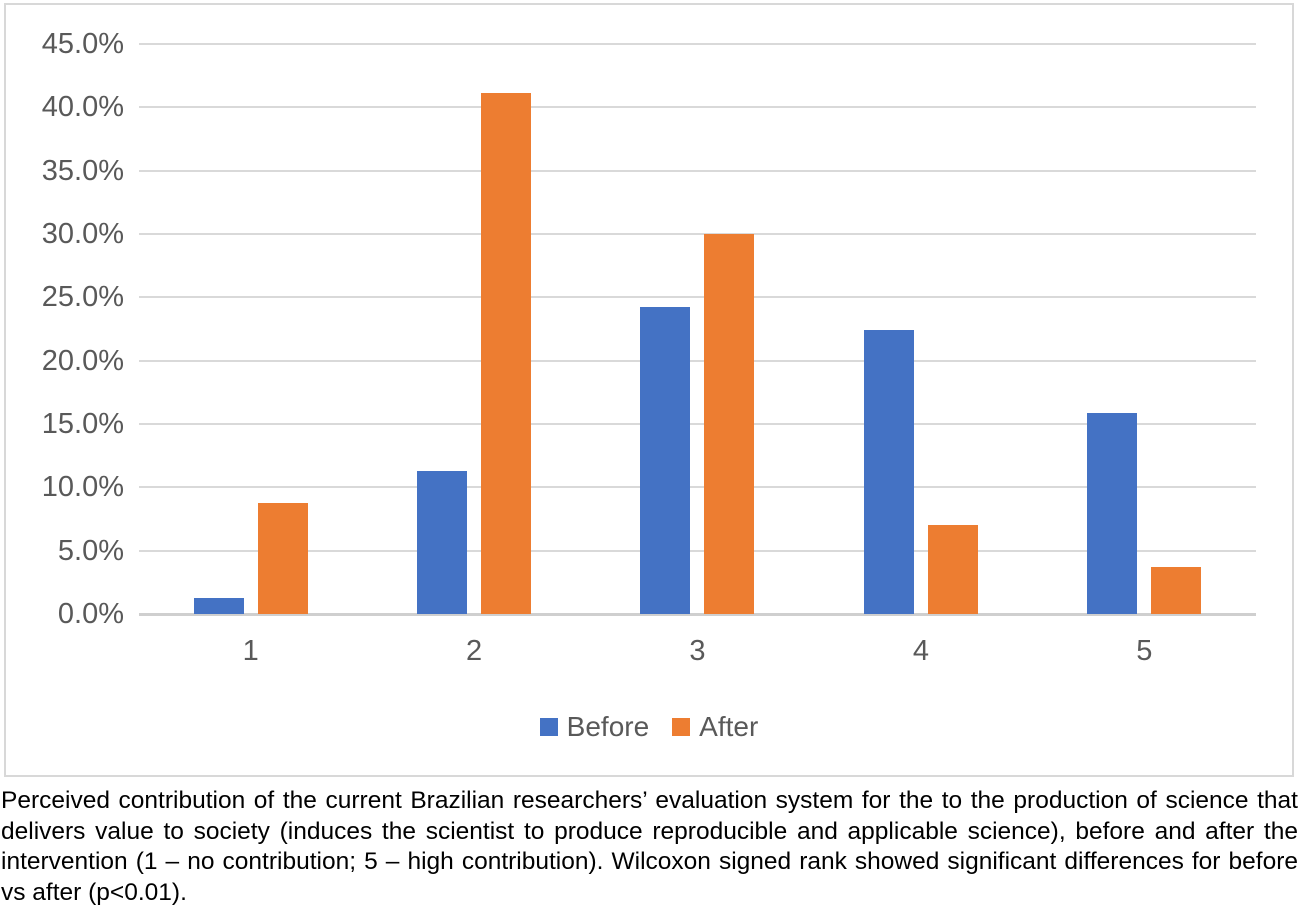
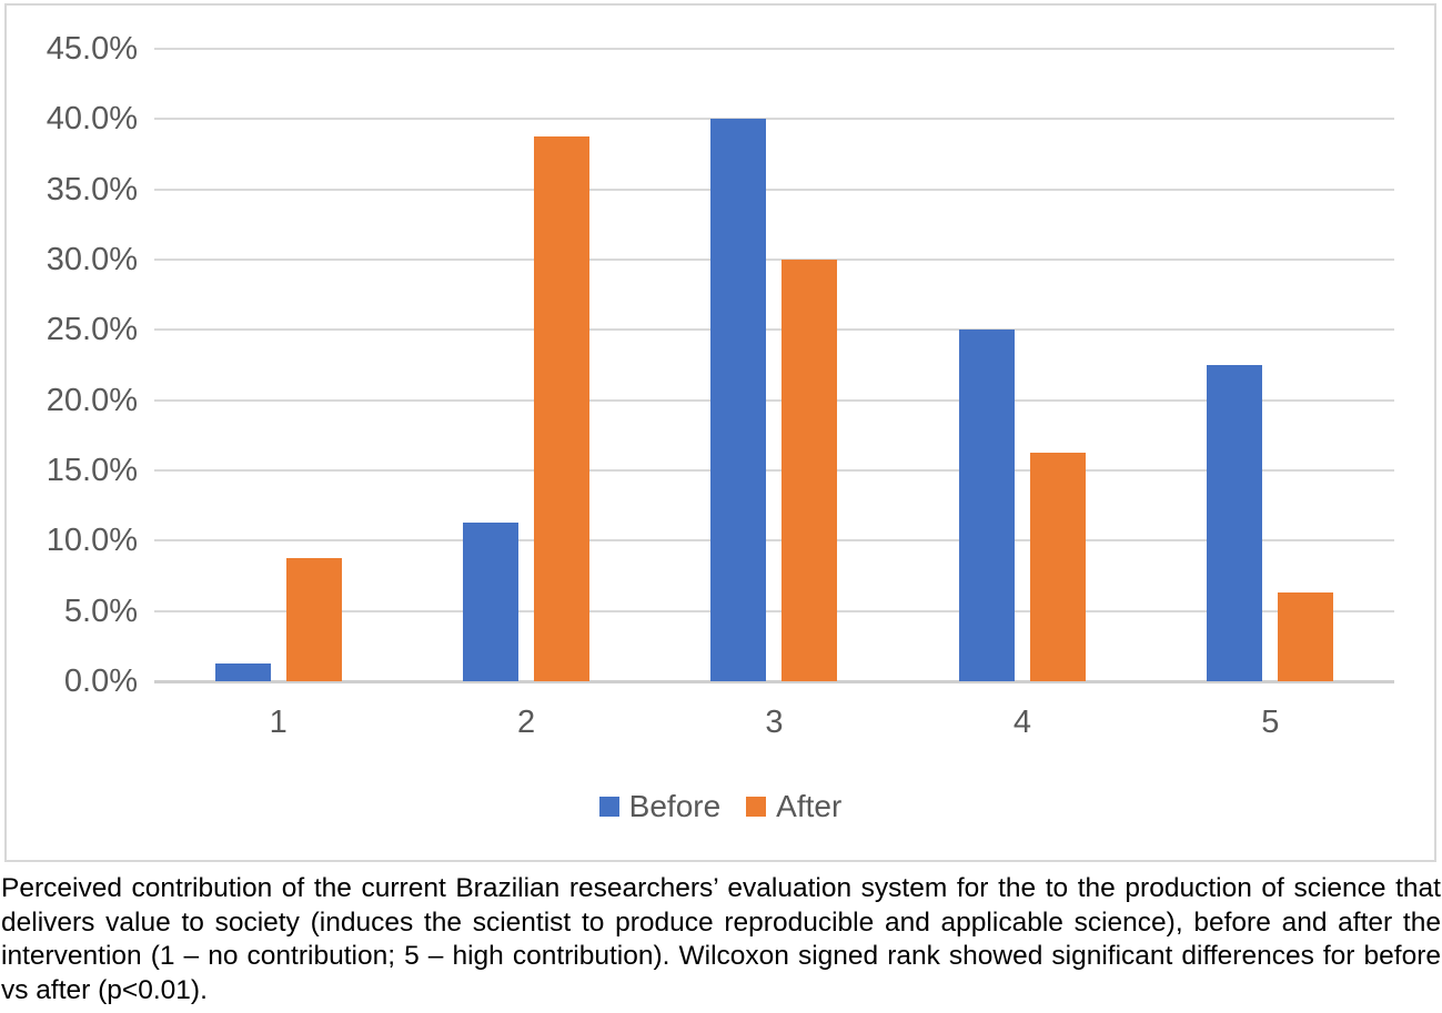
After/2: 41.1% -> 38.8%
Before/3: 24.2% -> 40.0%
Before/4: 22.4% -> 25.0%
After/4: 7.0% -> 16.3%
Before/5: 15.9% -> 22.5%
After/5: 3.7% -> 6.3%
